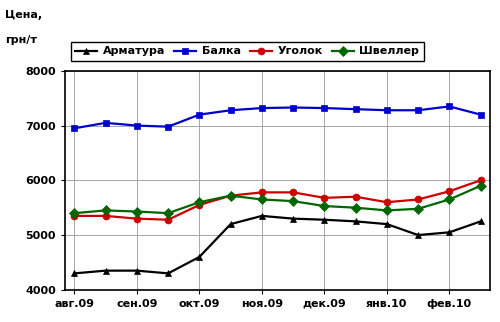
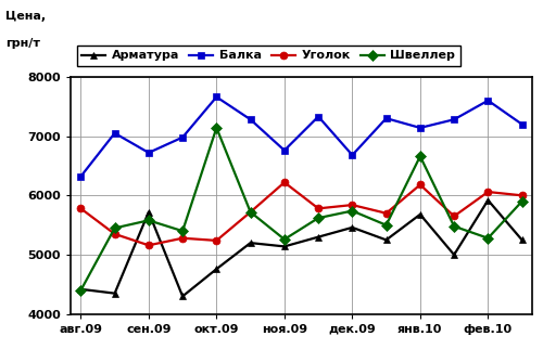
Арматура/авг.09: 4300 -> 4420
Балка/авг.09: 6950 -> 6320
Уголок/авг.09: 5350 -> 5780
Швеллер/авг.09: 5400 -> 4400
Арматура/сен.09: 4350 -> 5720
Балка/сен.09: 7000 -> 6720
Уголок/сен.09: 5300 -> 5160
Швеллер/сен.09: 5430 -> 5580
Арматура/окт.09: 4600 -> 4760
Балка/окт.09: 7200 -> 7660
Уголок/окт.09: 5550 -> 5240
Швеллер/окт.09: 5600 -> 7140
Арматура/ноя.09: 5350 -> 5140
Балка/ноя.09: 7320 -> 6760
Уголок/ноя.09: 5780 -> 6220
Швеллер/ноя.09: 5650 -> 5260
Арматура/дек.09: 5280 -> 5460
Балка/дек.09: 7320 -> 6680
Уголок/дек.09: 5680 -> 5840
Швеллер/дек.09: 5530 -> 5740
Арматура/янв.10: 5200 -> 5680
Балка/янв.10: 7280 -> 7140
Уголок/янв.10: 5600 -> 6180
Швеллер/янв.10: 5450 -> 6660
Арматура/фев.10: 5050 -> 5920
Балка/фев.10: 7350 -> 7600
Уголок/фев.10: 5800 -> 6060
Швеллер/фев.10: 5650 -> 5280
